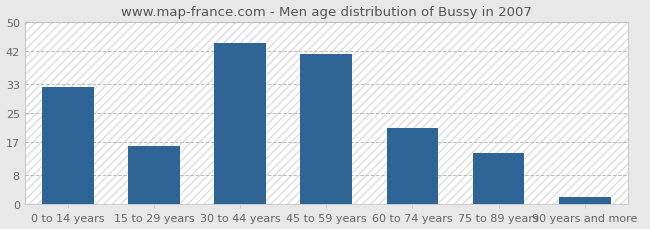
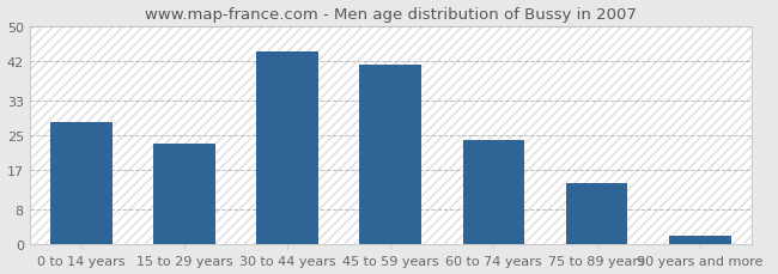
0 to 14 years: 32 -> 28
15 to 29 years: 16 -> 23
60 to 74 years: 21 -> 24
